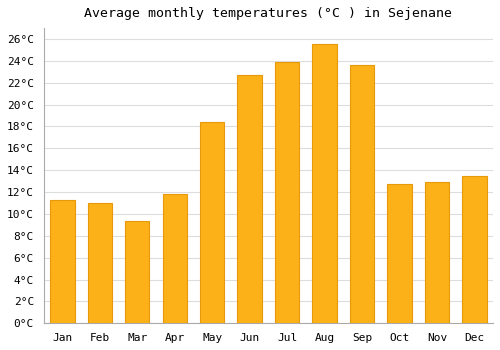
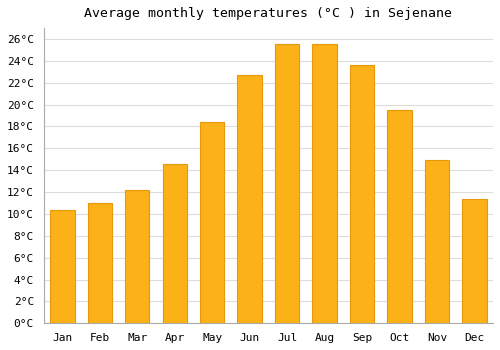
Jan: 11.3°C -> 10.4°C
Mar: 9.4°C -> 12.2°C
Apr: 11.8°C -> 14.6°C
Jul: 23.9°C -> 25.5°C
Oct: 12.7°C -> 19.5°C
Nov: 12.9°C -> 14.9°C
Dec: 13.5°C -> 11.4°C
